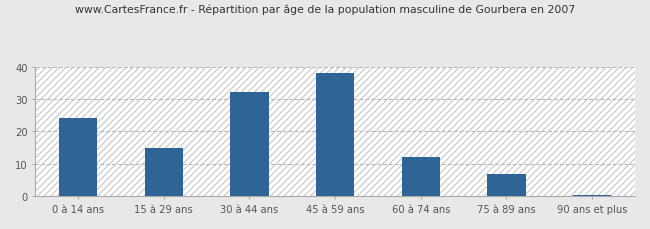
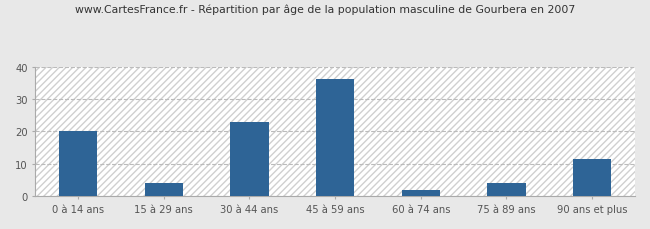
0 à 14 ans: 24.0 -> 20.0
15 à 29 ans: 15.0 -> 4.0
30 à 44 ans: 32.0 -> 23.0
45 à 59 ans: 38.0 -> 36.0
60 à 74 ans: 12.0 -> 2.0
75 à 89 ans: 7.0 -> 4.0
90 ans et plus: 0.5 -> 11.5
